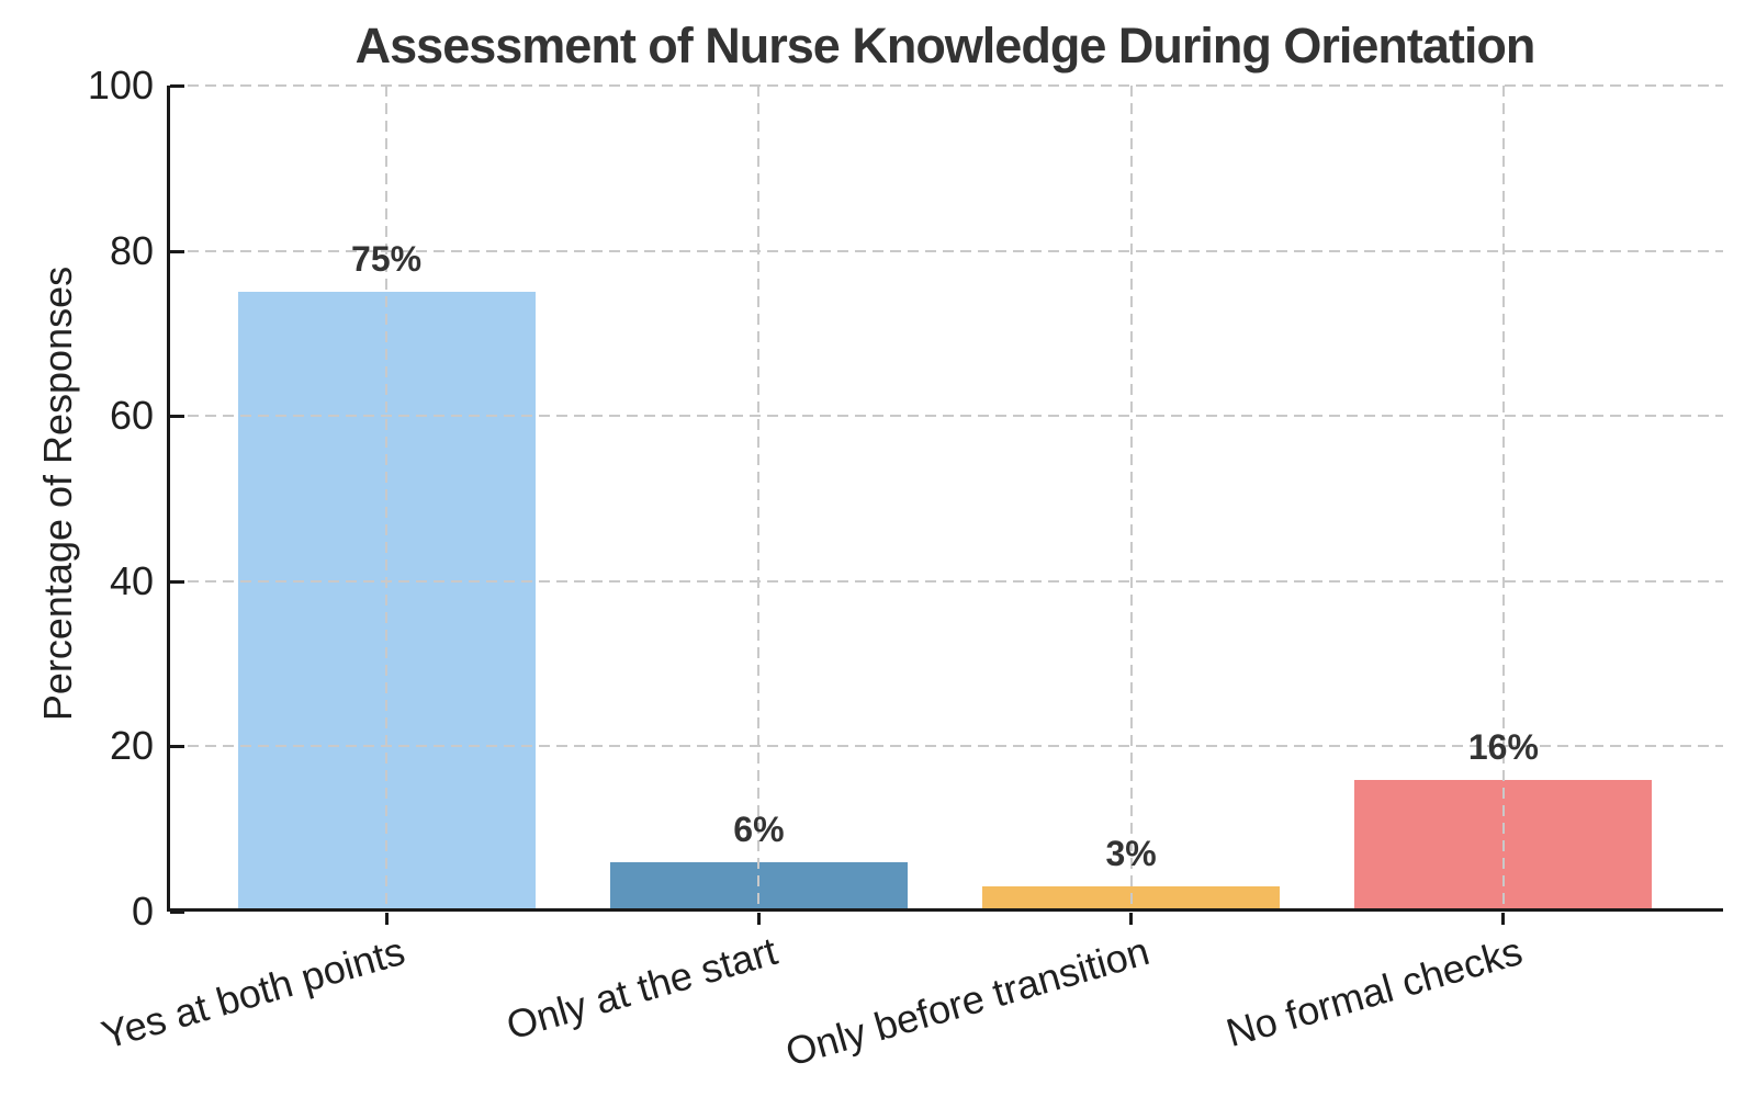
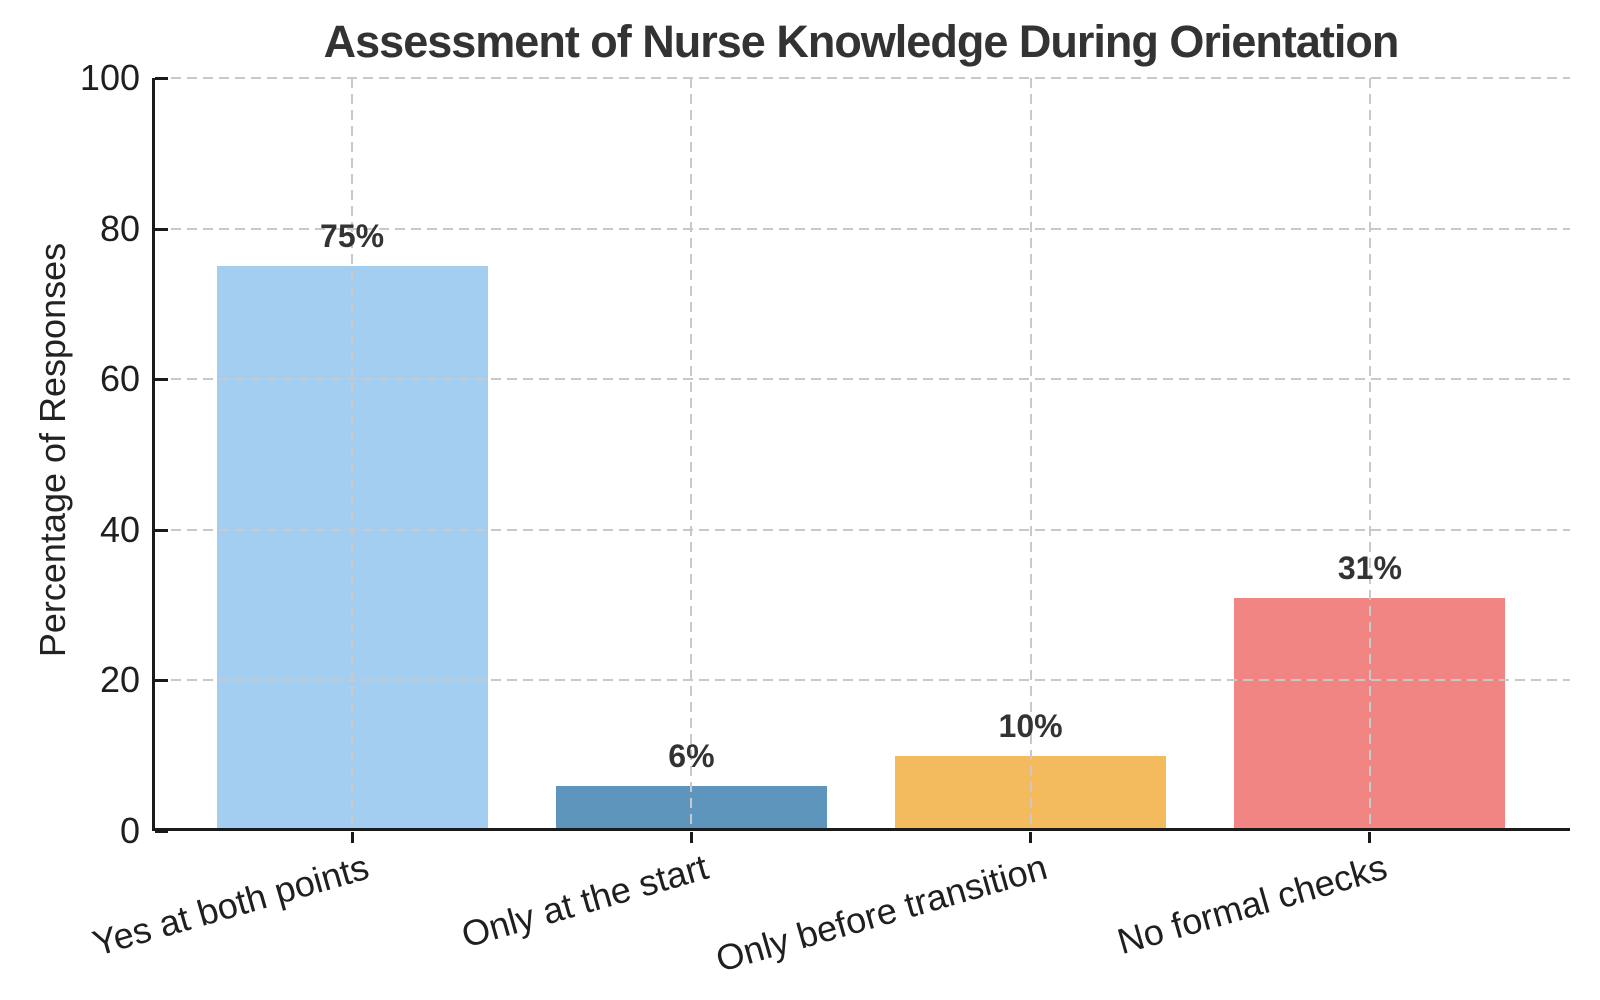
Only before transition: 3% -> 10%
No formal checks: 16% -> 31%
